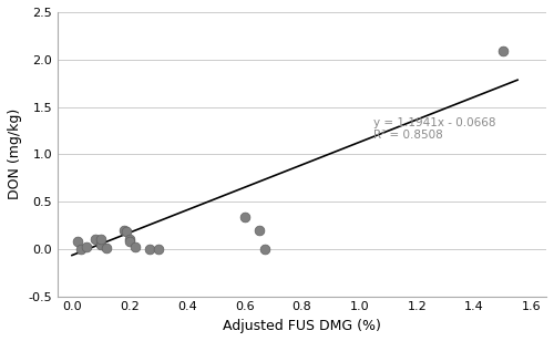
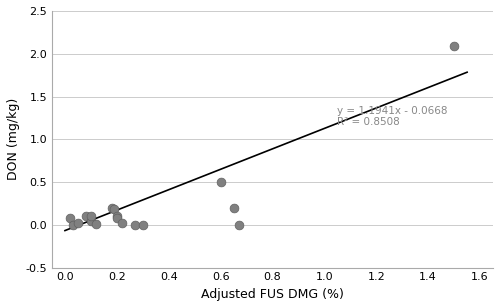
0.6: 0.34 -> 0.50
